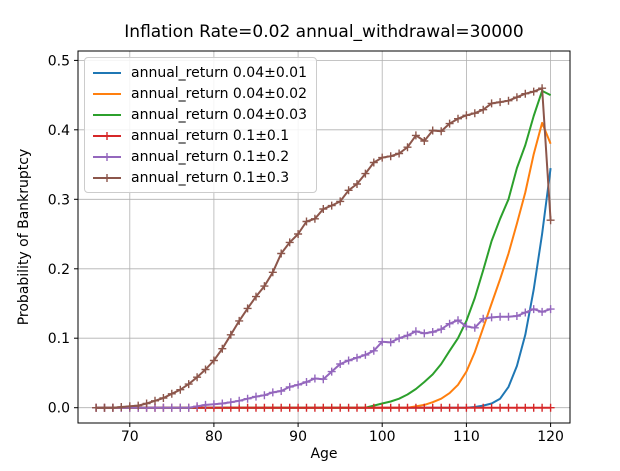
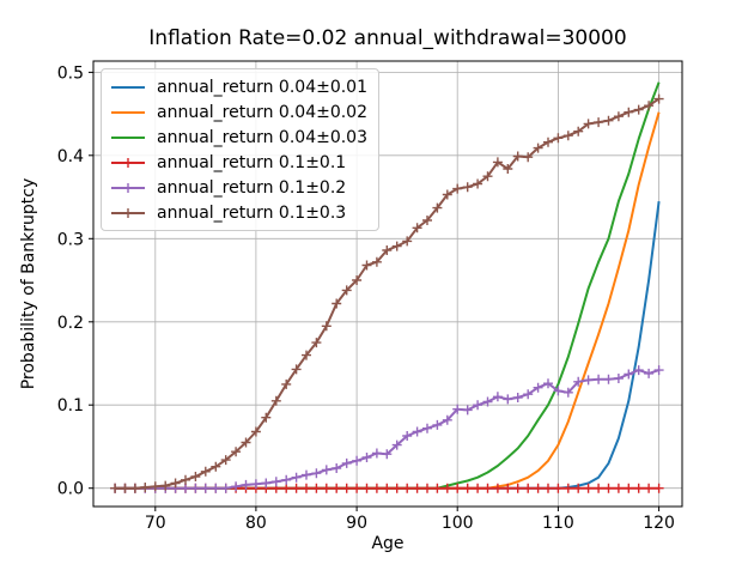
annual_return 0.04±0.02/120: 0.38 -> 0.45
annual_return 0.04±0.03/120: 0.45 -> 0.49
annual_return 0.1±0.3/120: 0.27 -> 0.47
